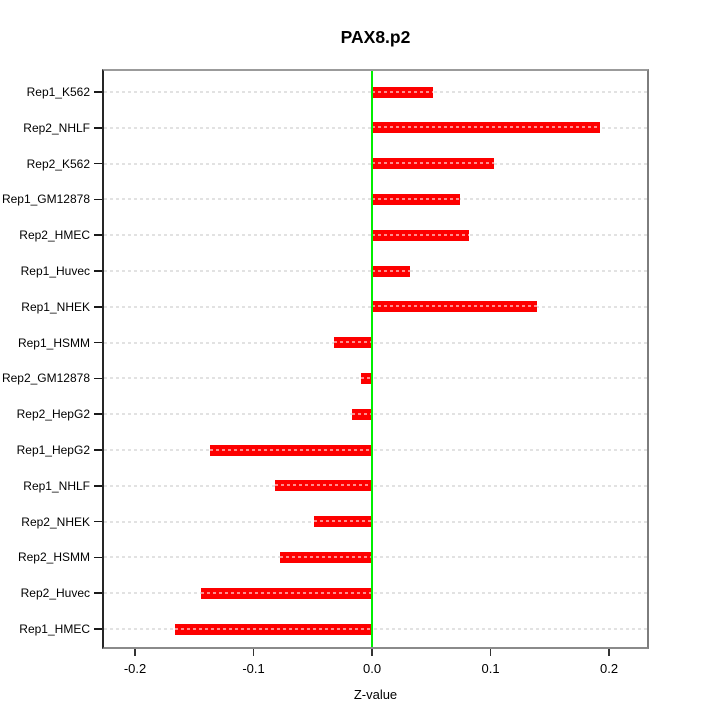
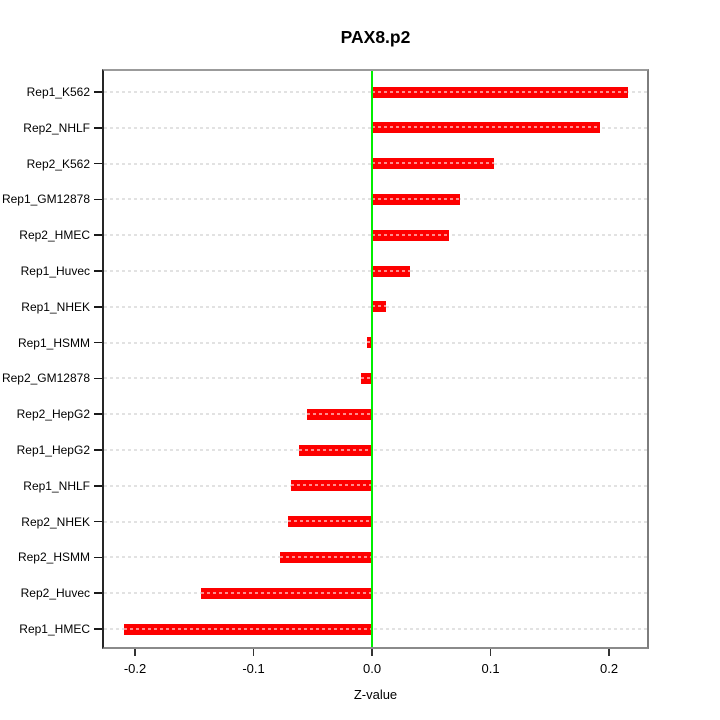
Rep1_K562: 0.051 -> 0.216
Rep2_HMEC: 0.082 -> 0.065
Rep1_NHEK: 0.139 -> 0.012
Rep1_HSMM: -0.032 -> -0.004
Rep2_HepG2: -0.017 -> -0.055
Rep1_HepG2: -0.137 -> -0.062
Rep1_NHLF: -0.082 -> -0.068
Rep2_NHEK: -0.049 -> -0.071
Rep1_HMEC: -0.166 -> -0.209
